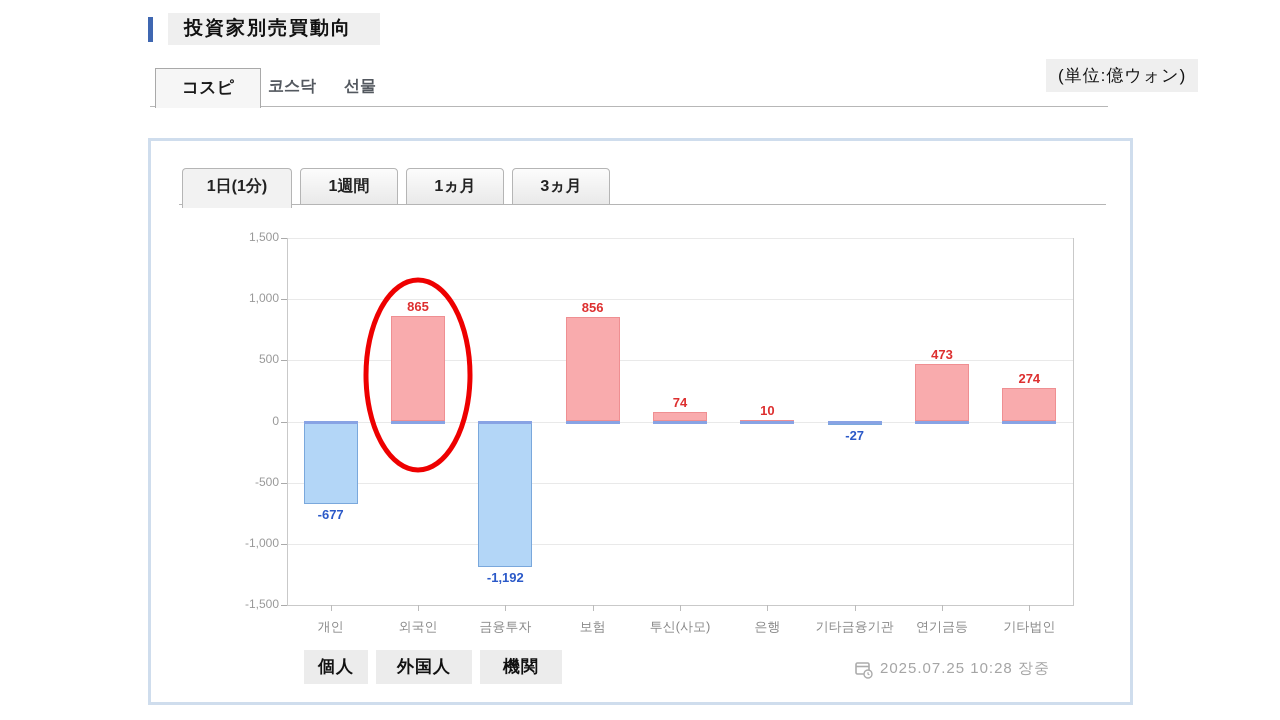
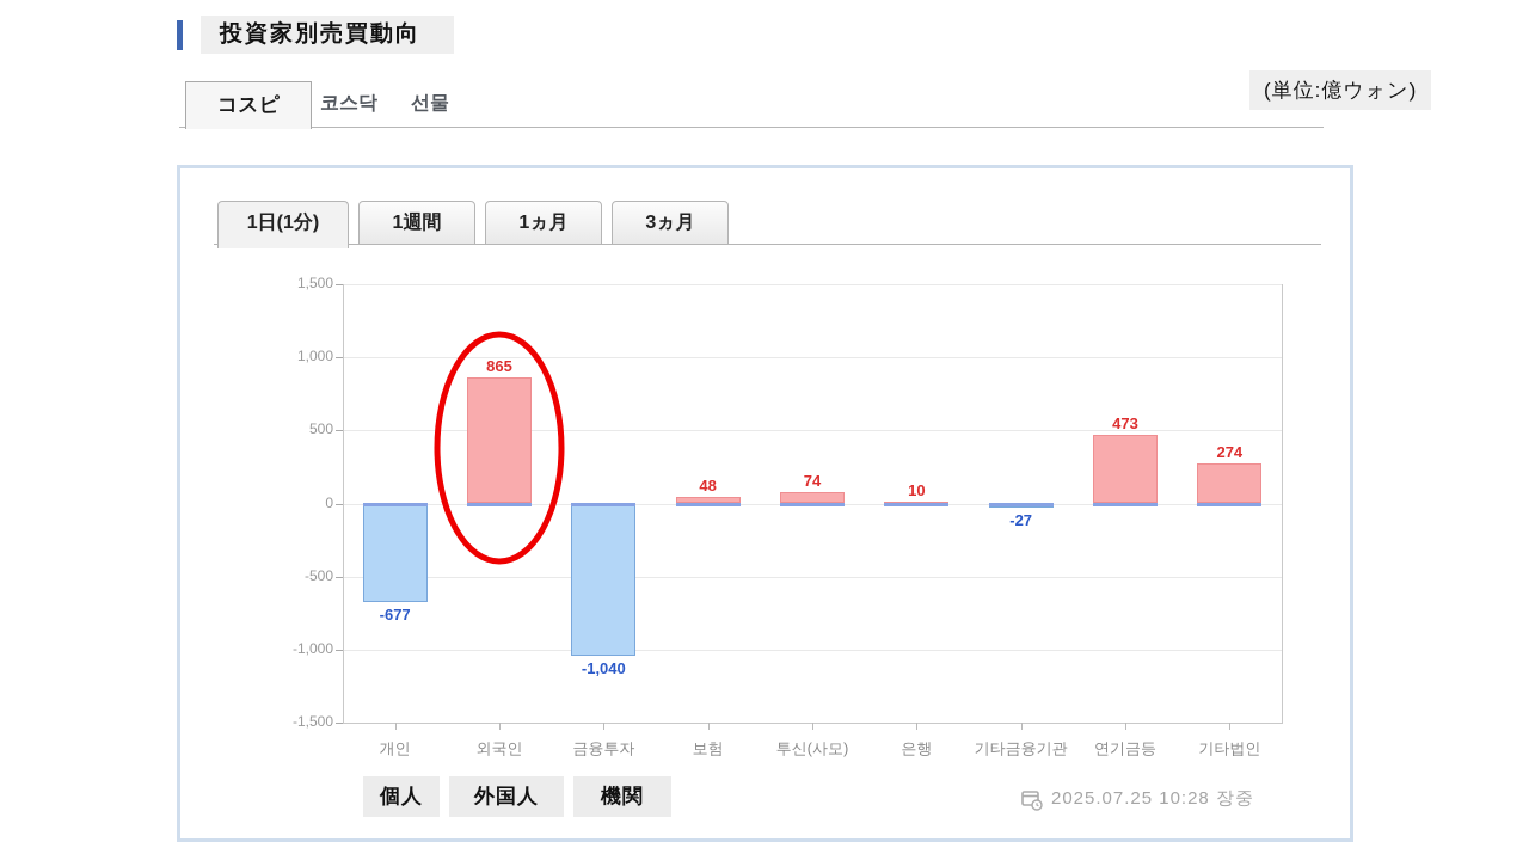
금융투자: -1,192 -> -1,040
보험: 856 -> 48
